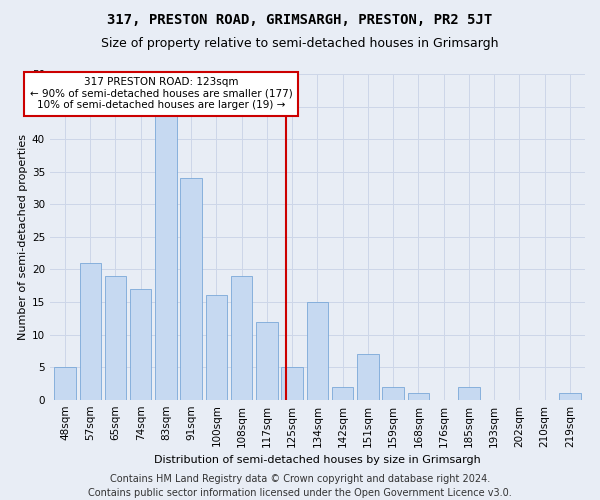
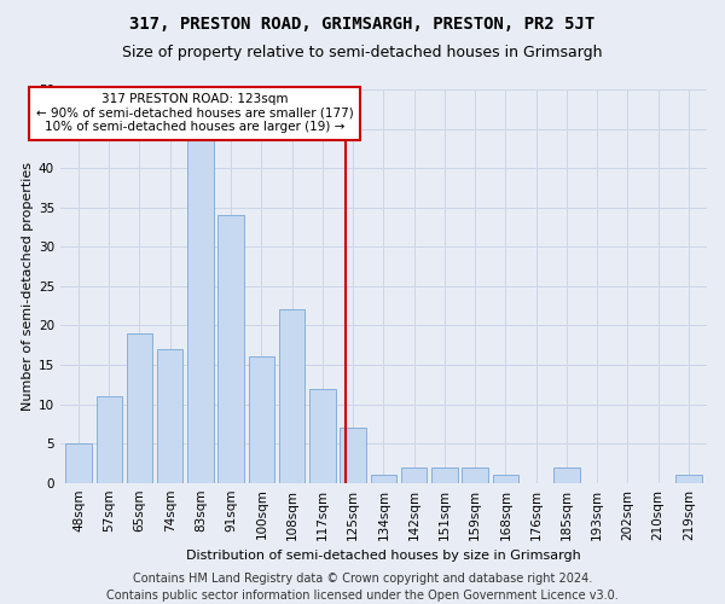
57sqm: 21 -> 11
108sqm: 19 -> 22
125sqm: 5 -> 7
134sqm: 15 -> 1
151sqm: 7 -> 2
